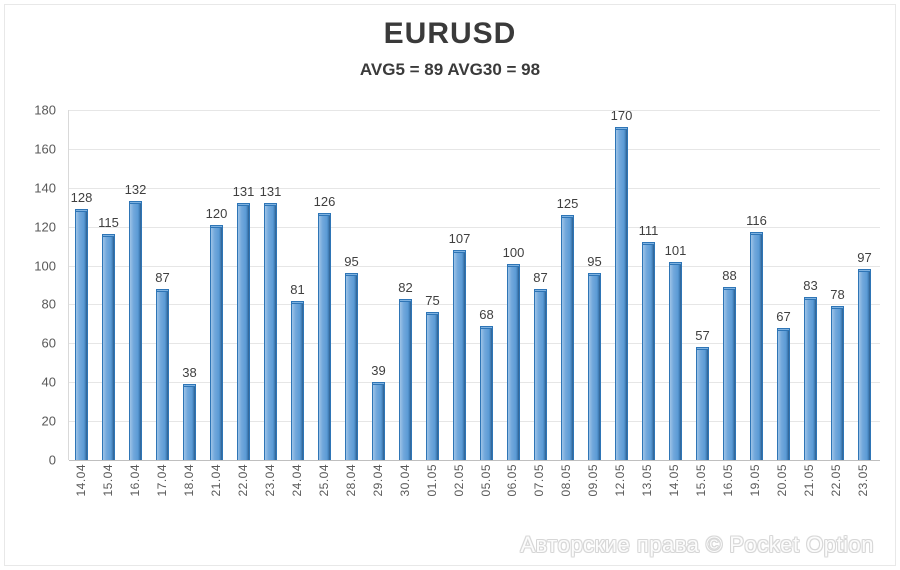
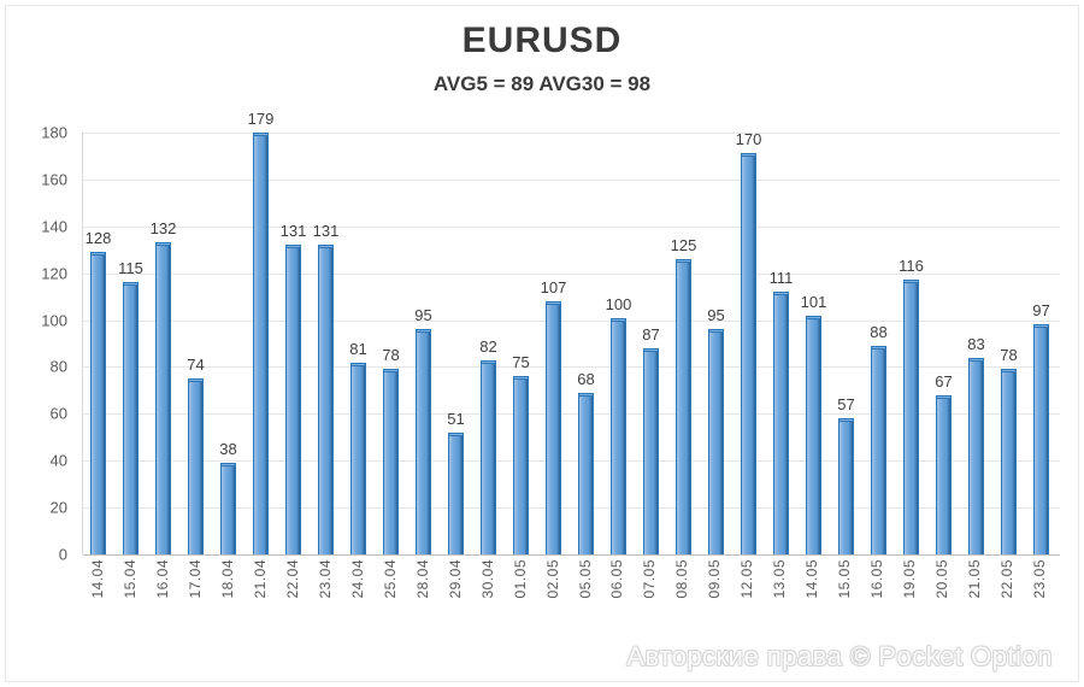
17.04: 87 -> 74
21.04: 120 -> 179
25.04: 126 -> 78
29.04: 39 -> 51
